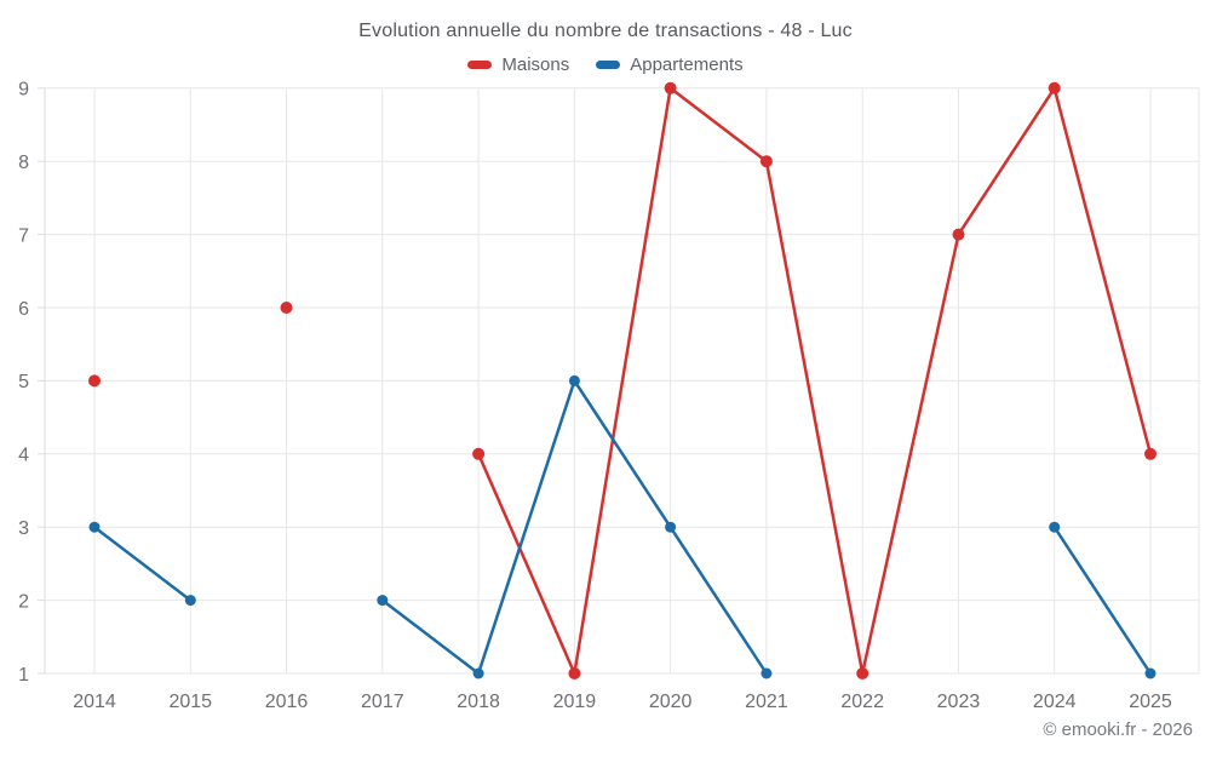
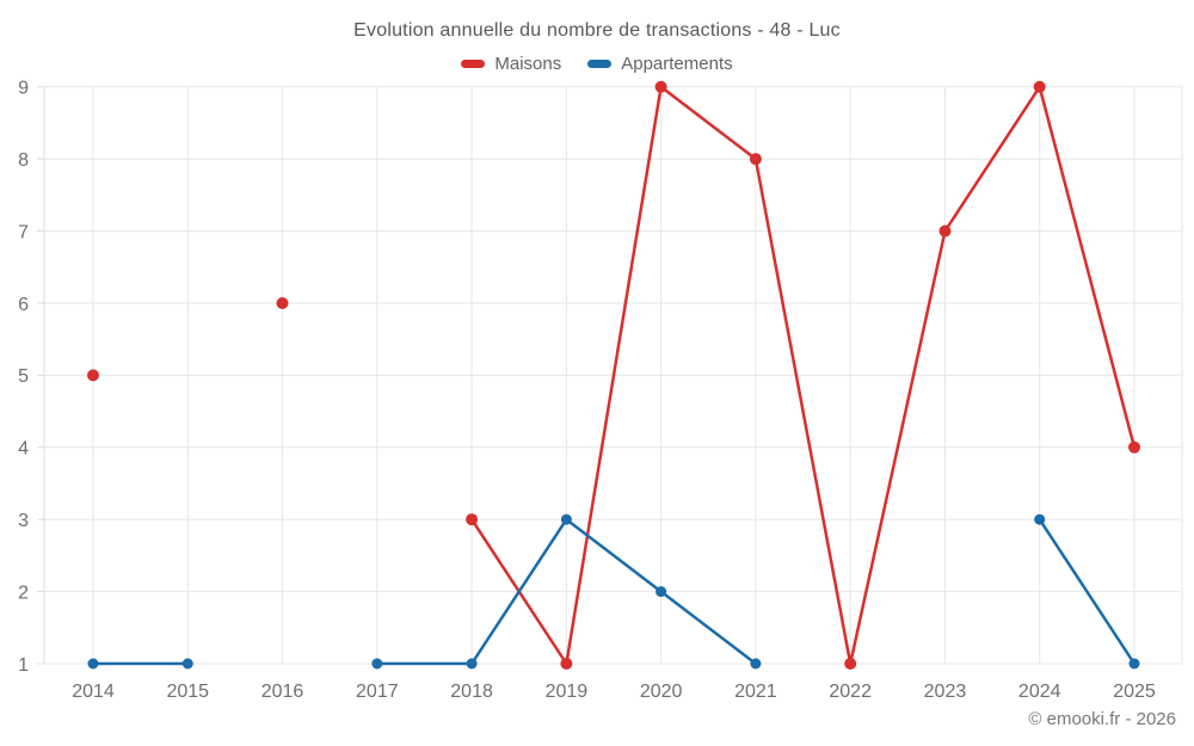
Appartements/2014: 3 -> 1
Appartements/2015: 2 -> 1
Appartements/2017: 2 -> 1
Maisons/2018: 4 -> 3
Appartements/2019: 5 -> 3
Appartements/2020: 3 -> 2
